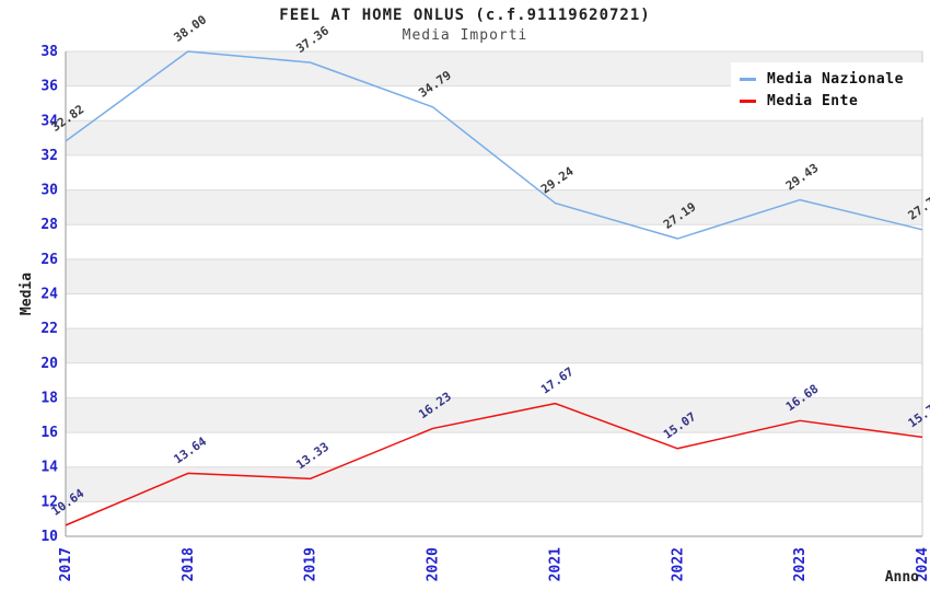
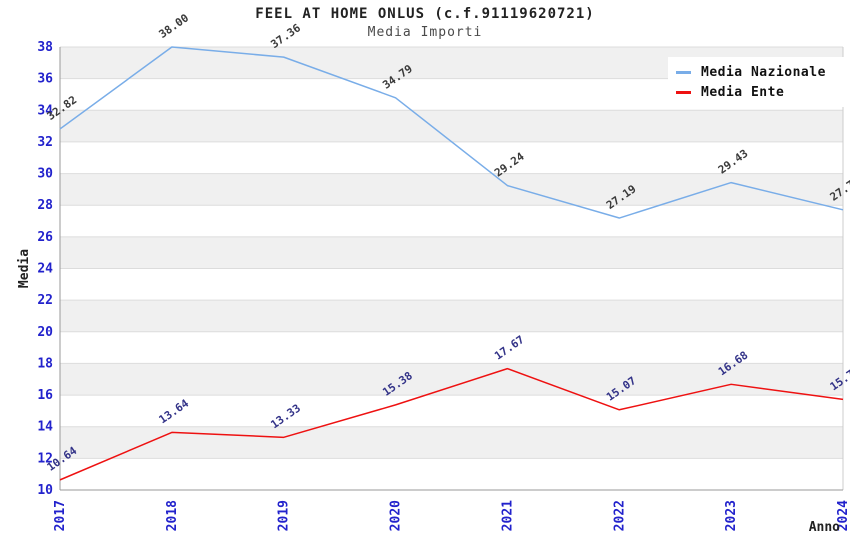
Media Ente/2020: 16.23 -> 15.38
